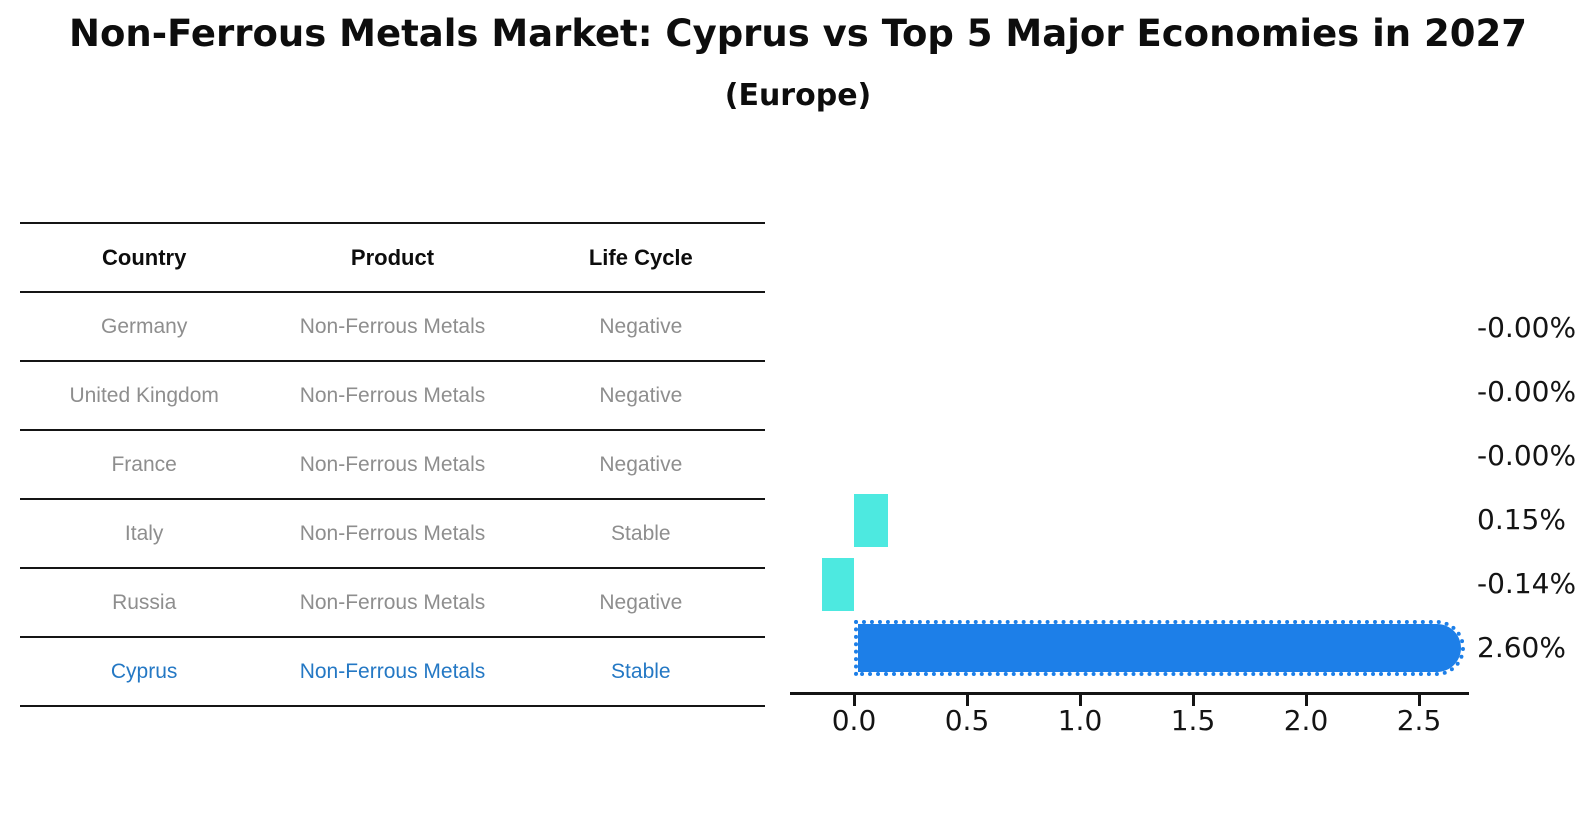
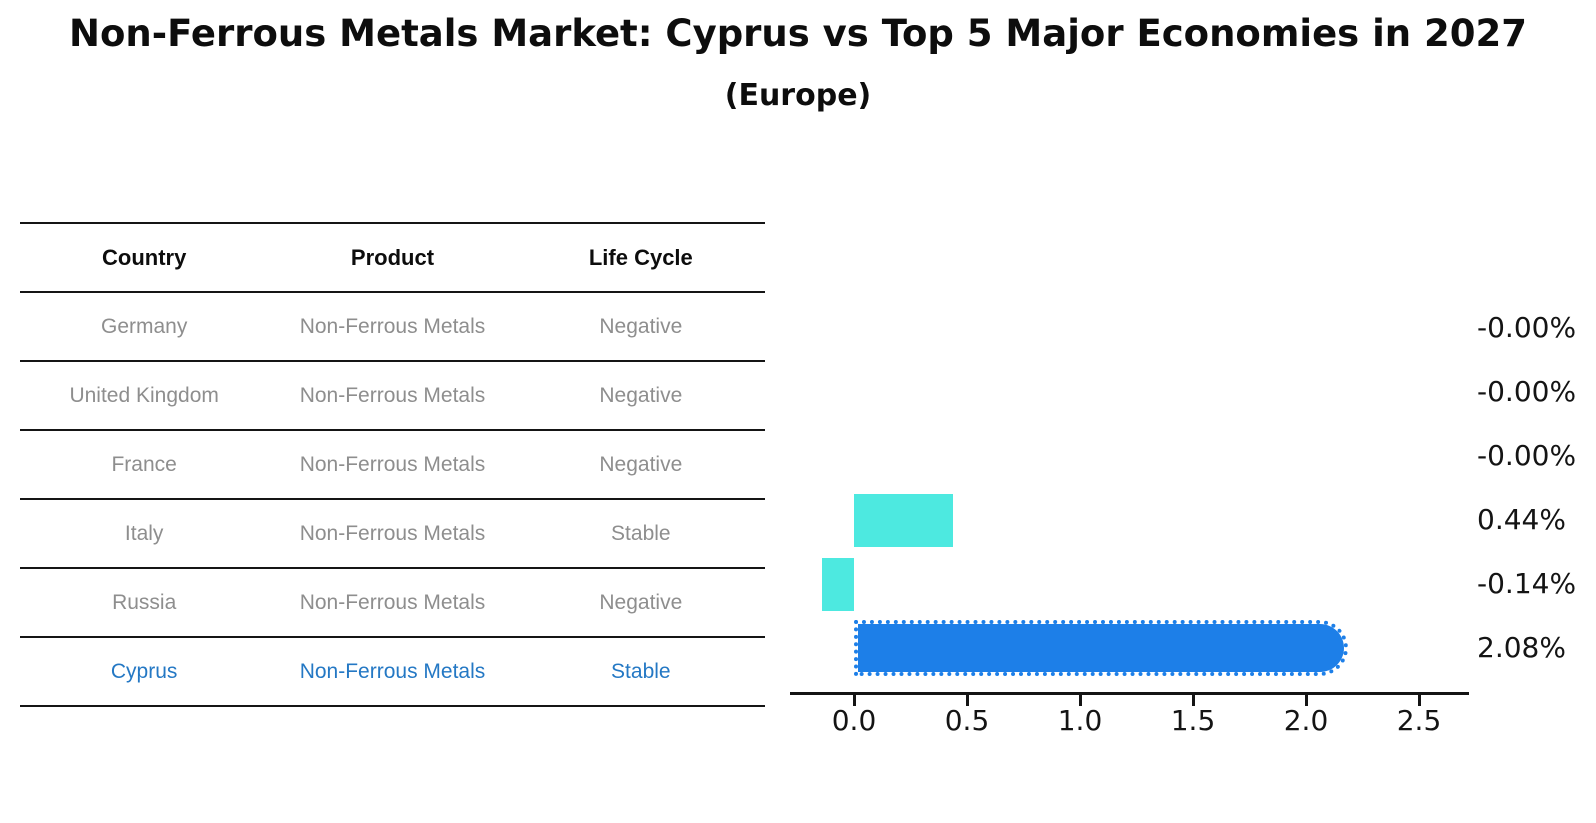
Italy: 0.15% -> 0.44%
Cyprus: 2.60% -> 2.08%
